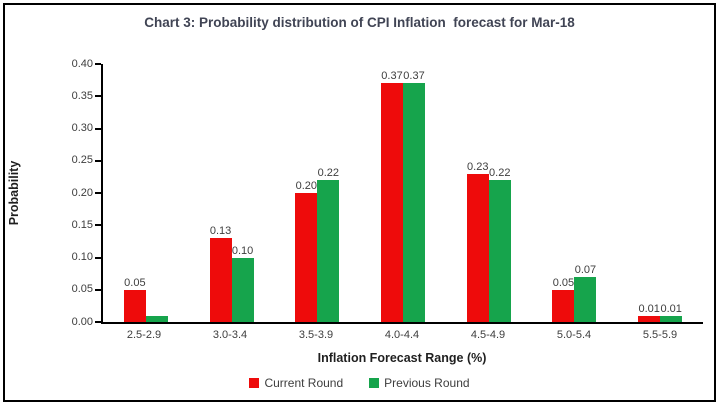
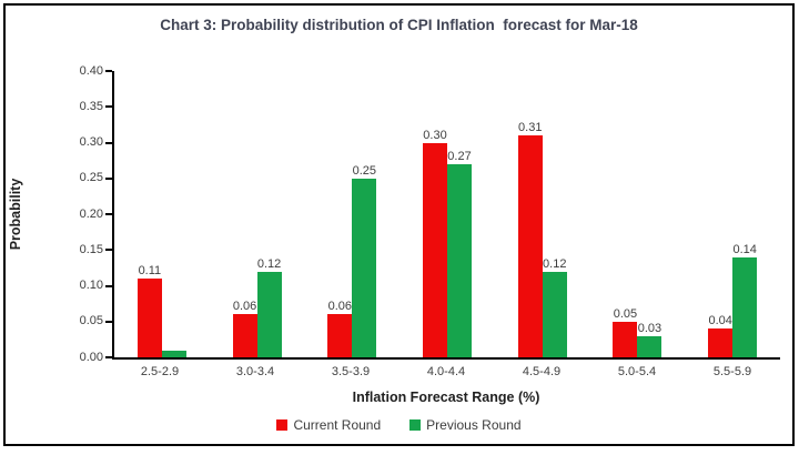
Current Round/2.5-2.9: 0.05 -> 0.11
Current Round/3.0-3.4: 0.13 -> 0.06
Previous Round/3.0-3.4: 0.10 -> 0.12
Current Round/3.5-3.9: 0.20 -> 0.06
Previous Round/3.5-3.9: 0.22 -> 0.25
Current Round/4.0-4.4: 0.37 -> 0.30
Previous Round/4.0-4.4: 0.37 -> 0.27
Current Round/4.5-4.9: 0.23 -> 0.31
Previous Round/4.5-4.9: 0.22 -> 0.12
Previous Round/5.0-5.4: 0.07 -> 0.03
Current Round/5.5-5.9: 0.01 -> 0.04
Previous Round/5.5-5.9: 0.01 -> 0.14
